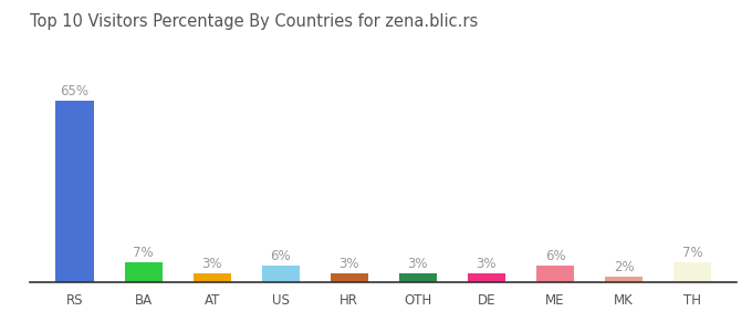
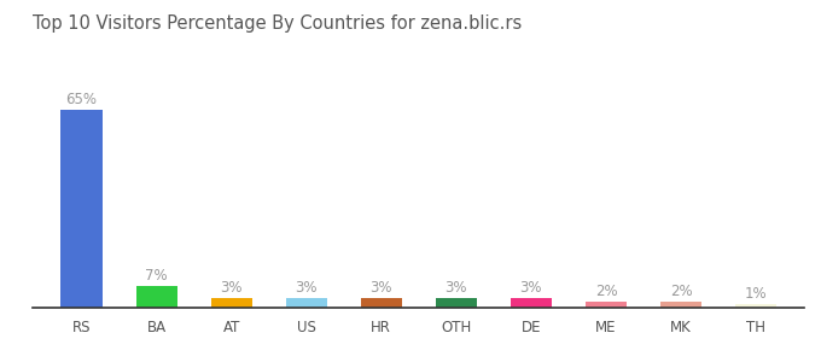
US: 6% -> 3%
ME: 6% -> 2%
TH: 7% -> 1%
